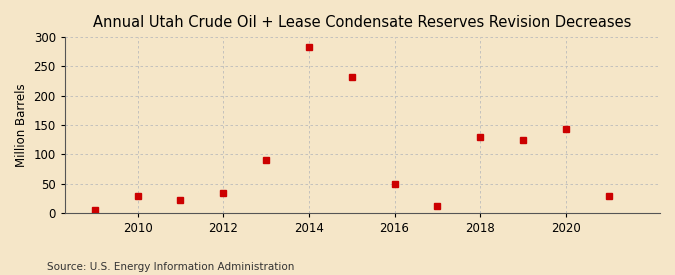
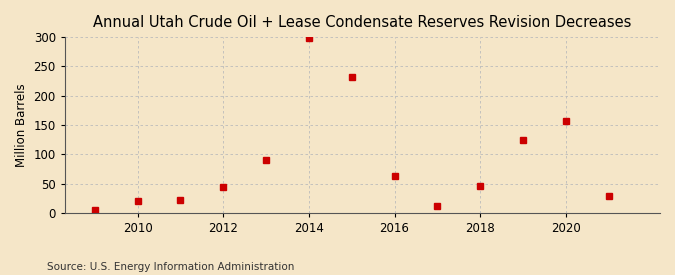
2010: 30 -> 20
2012: 34 -> 45
2014: 282 -> 298
2016: 50 -> 63
2018: 130 -> 46
2020: 144 -> 157
